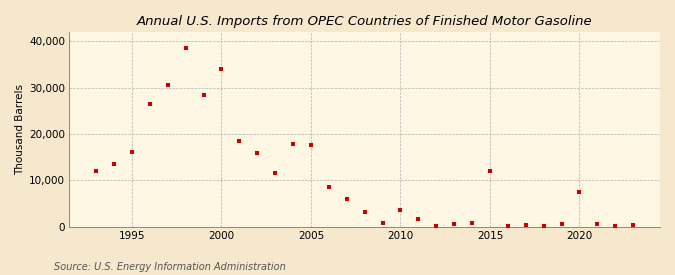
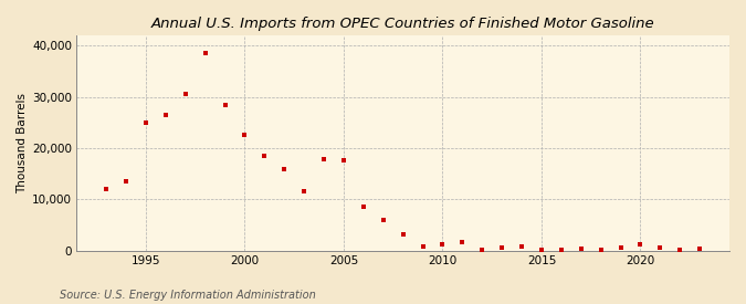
1995: 16,000 -> 25,000
2000: 34,000 -> 22,500
2010: 3,500 -> 1,300
2015: 12,000 -> 100
2020: 7,500 -> 1,200
